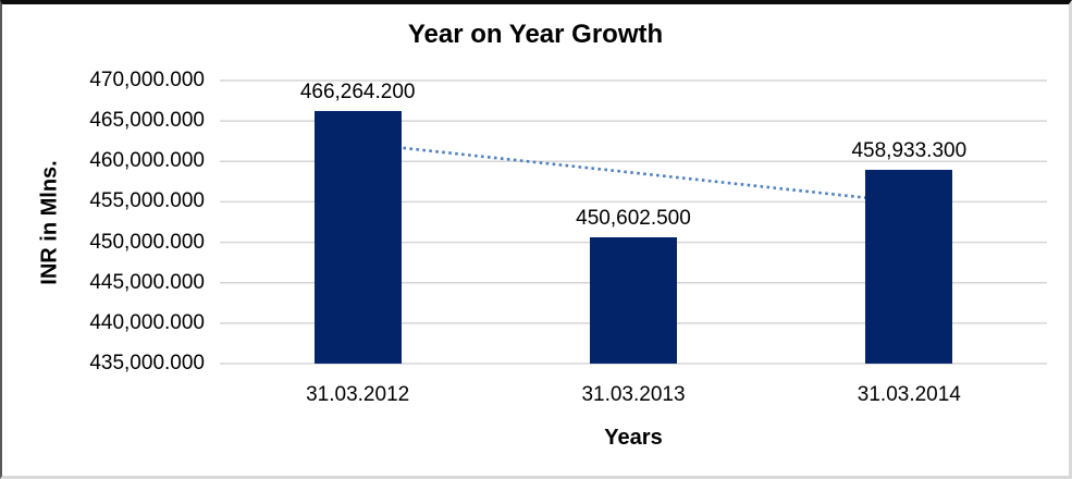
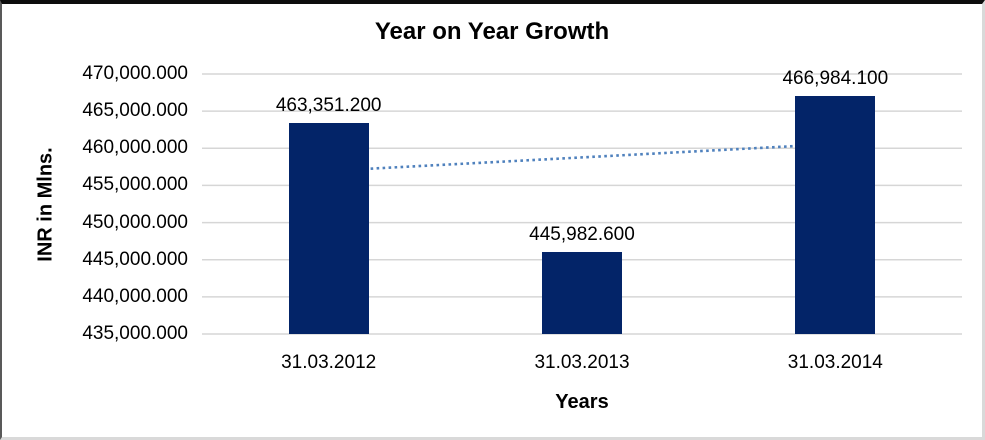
31.03.2012: 466,264.200 -> 463,351.200
31.03.2013: 450,602.500 -> 445,982.600
31.03.2014: 458,933.300 -> 466,984.100
